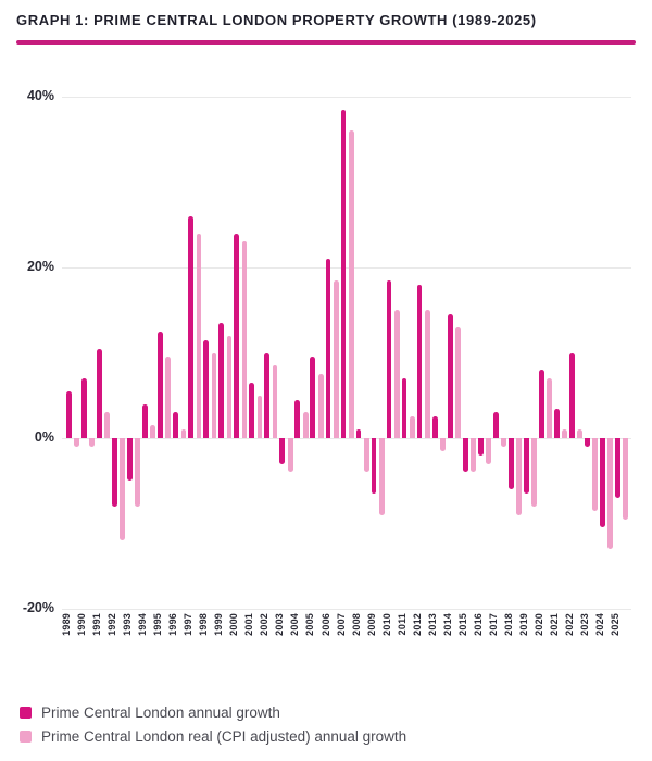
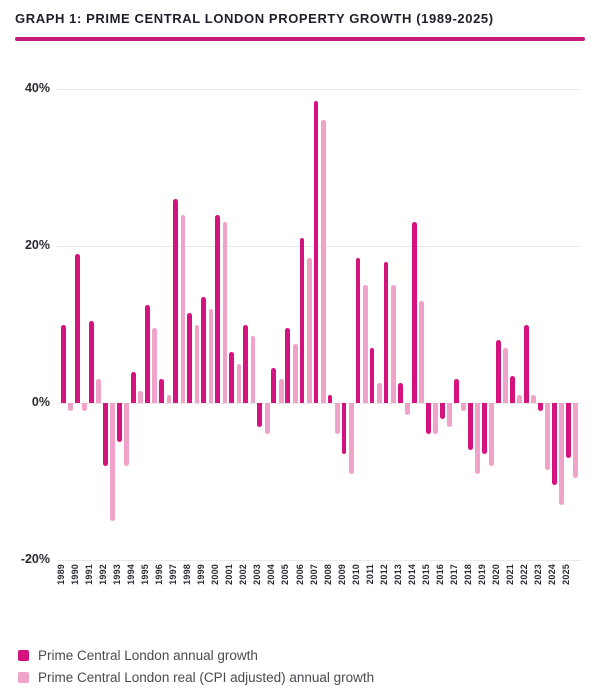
Prime Central London annual growth/1989: 6% -> 10%
Prime Central London annual growth/1990: 7% -> 19%
Prime Central London real (CPI adjusted) annual growth/1992: -12% -> -15%
Prime Central London annual growth/2014: 14% -> 23%
